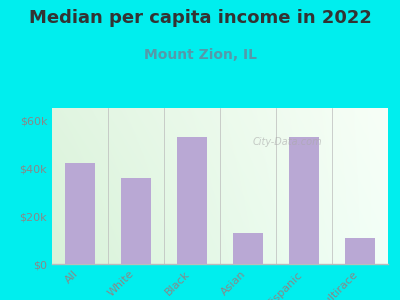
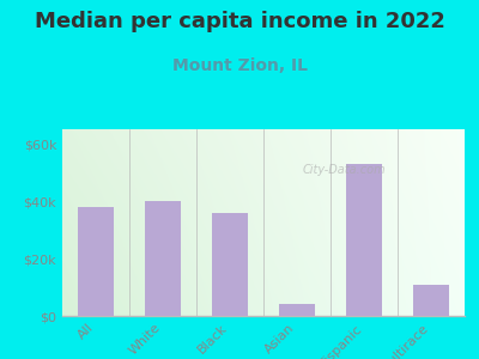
All: $42k -> $38k
White: $36k -> $40k
Black: $53k -> $36k
Asian: $13k -> $4k
